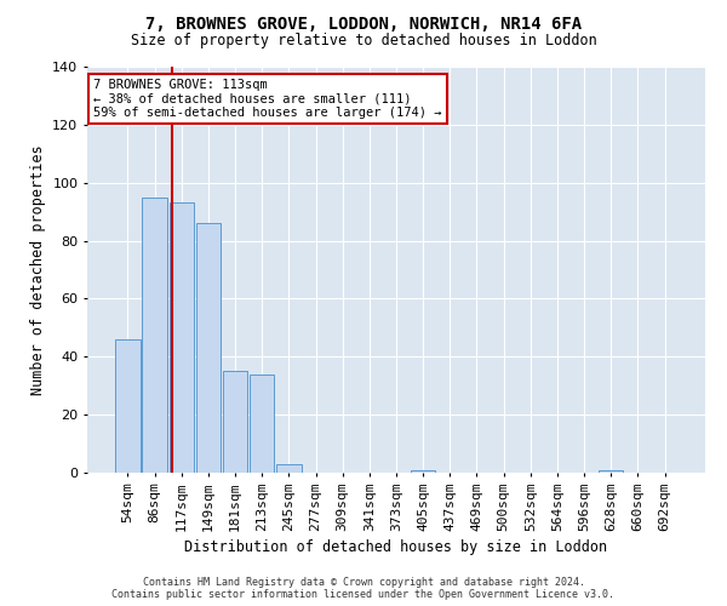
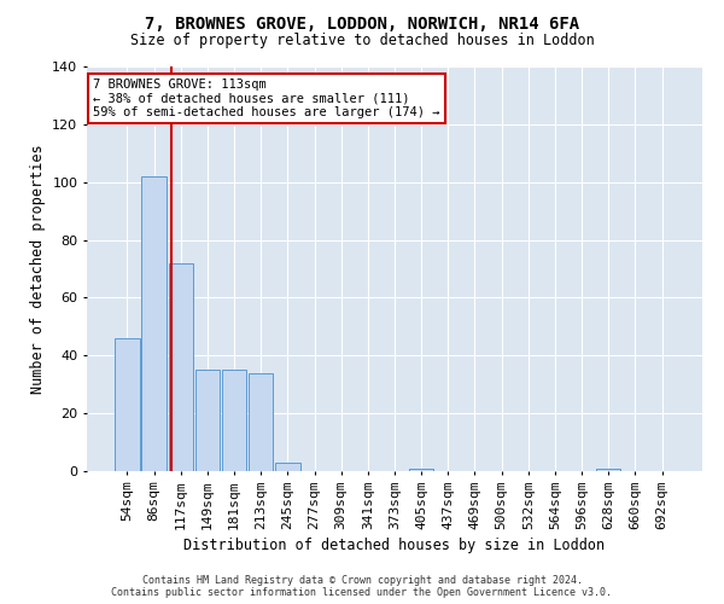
86sqm: 95 -> 102
117sqm: 93 -> 72
149sqm: 86 -> 35
